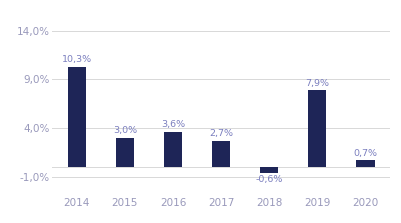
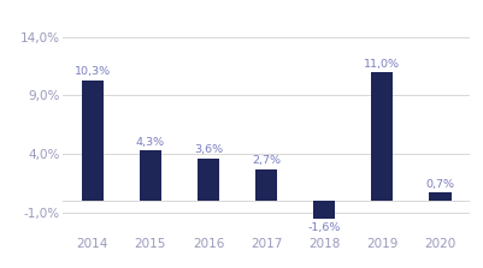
2015: 3,0% -> 4,3%
2018: -0,6% -> -1,6%
2019: 7,9% -> 11,0%
